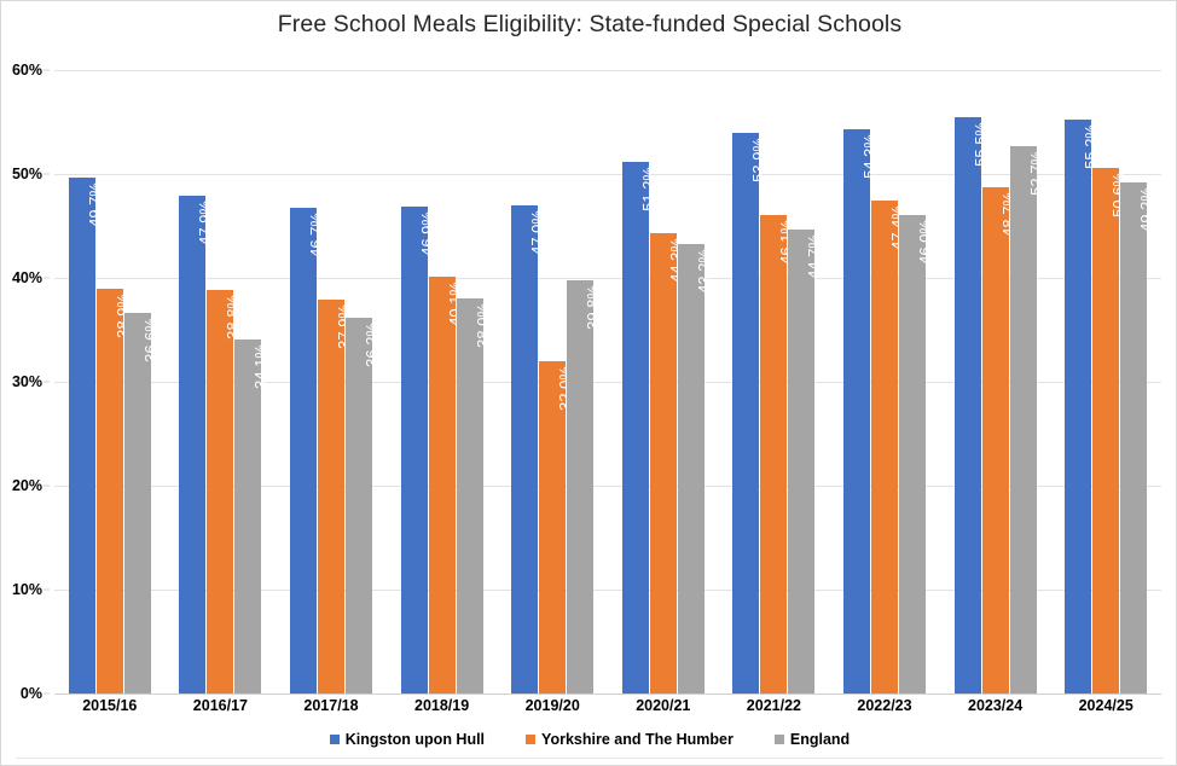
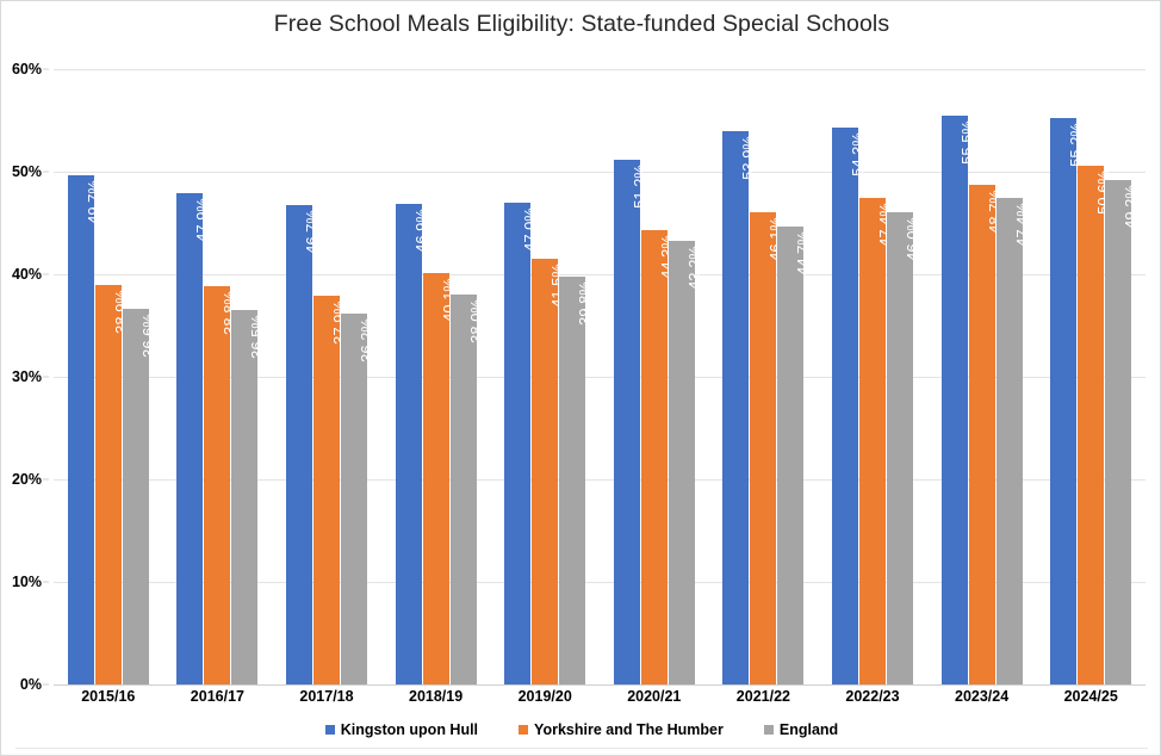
England/2016/17: 34.1% -> 36.5%
Yorkshire and The Humber/2019/20: 32.0% -> 41.5%
England/2023/24: 52.7% -> 47.4%
